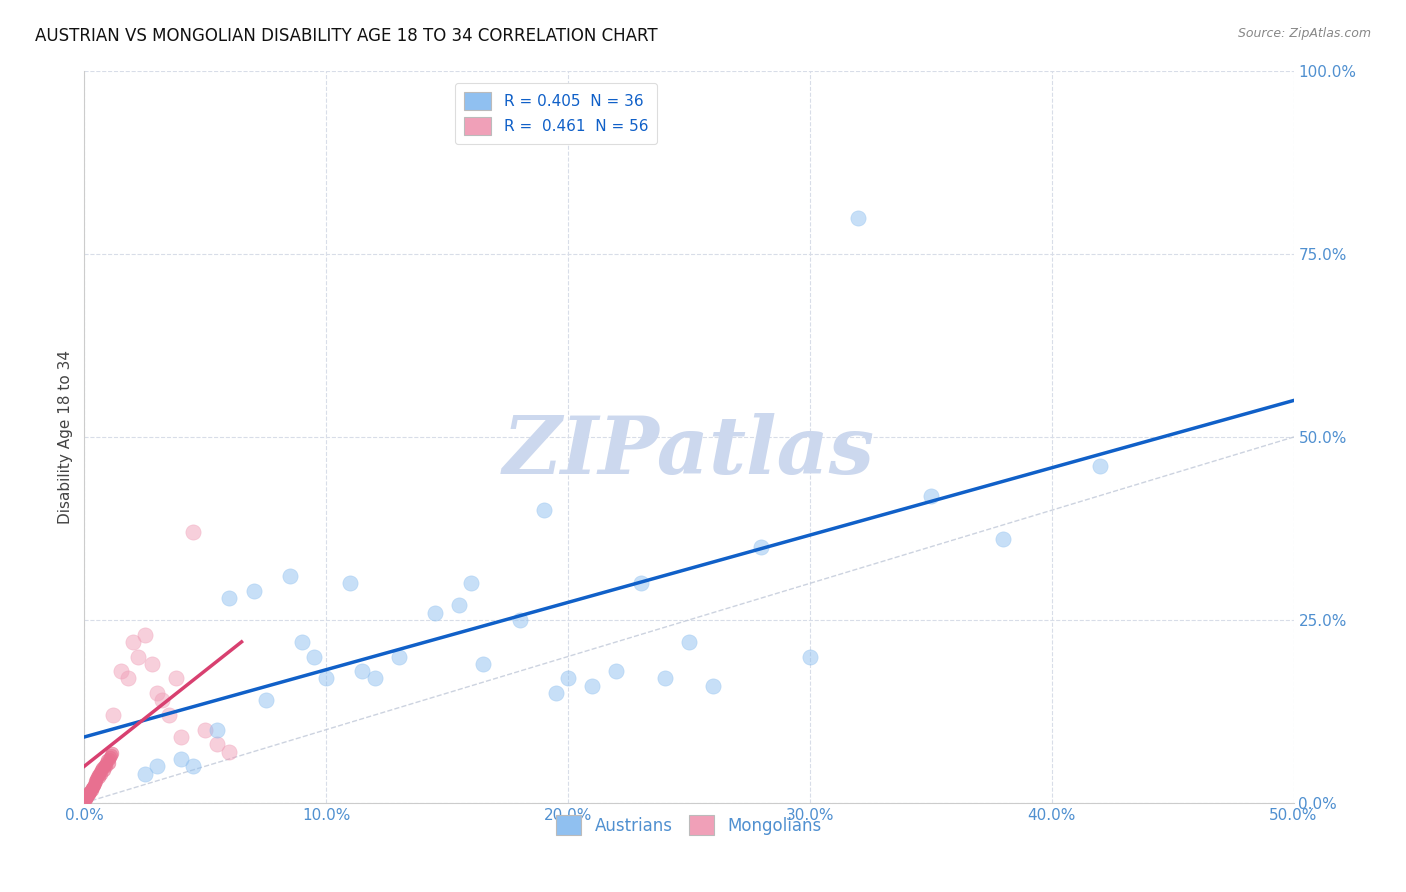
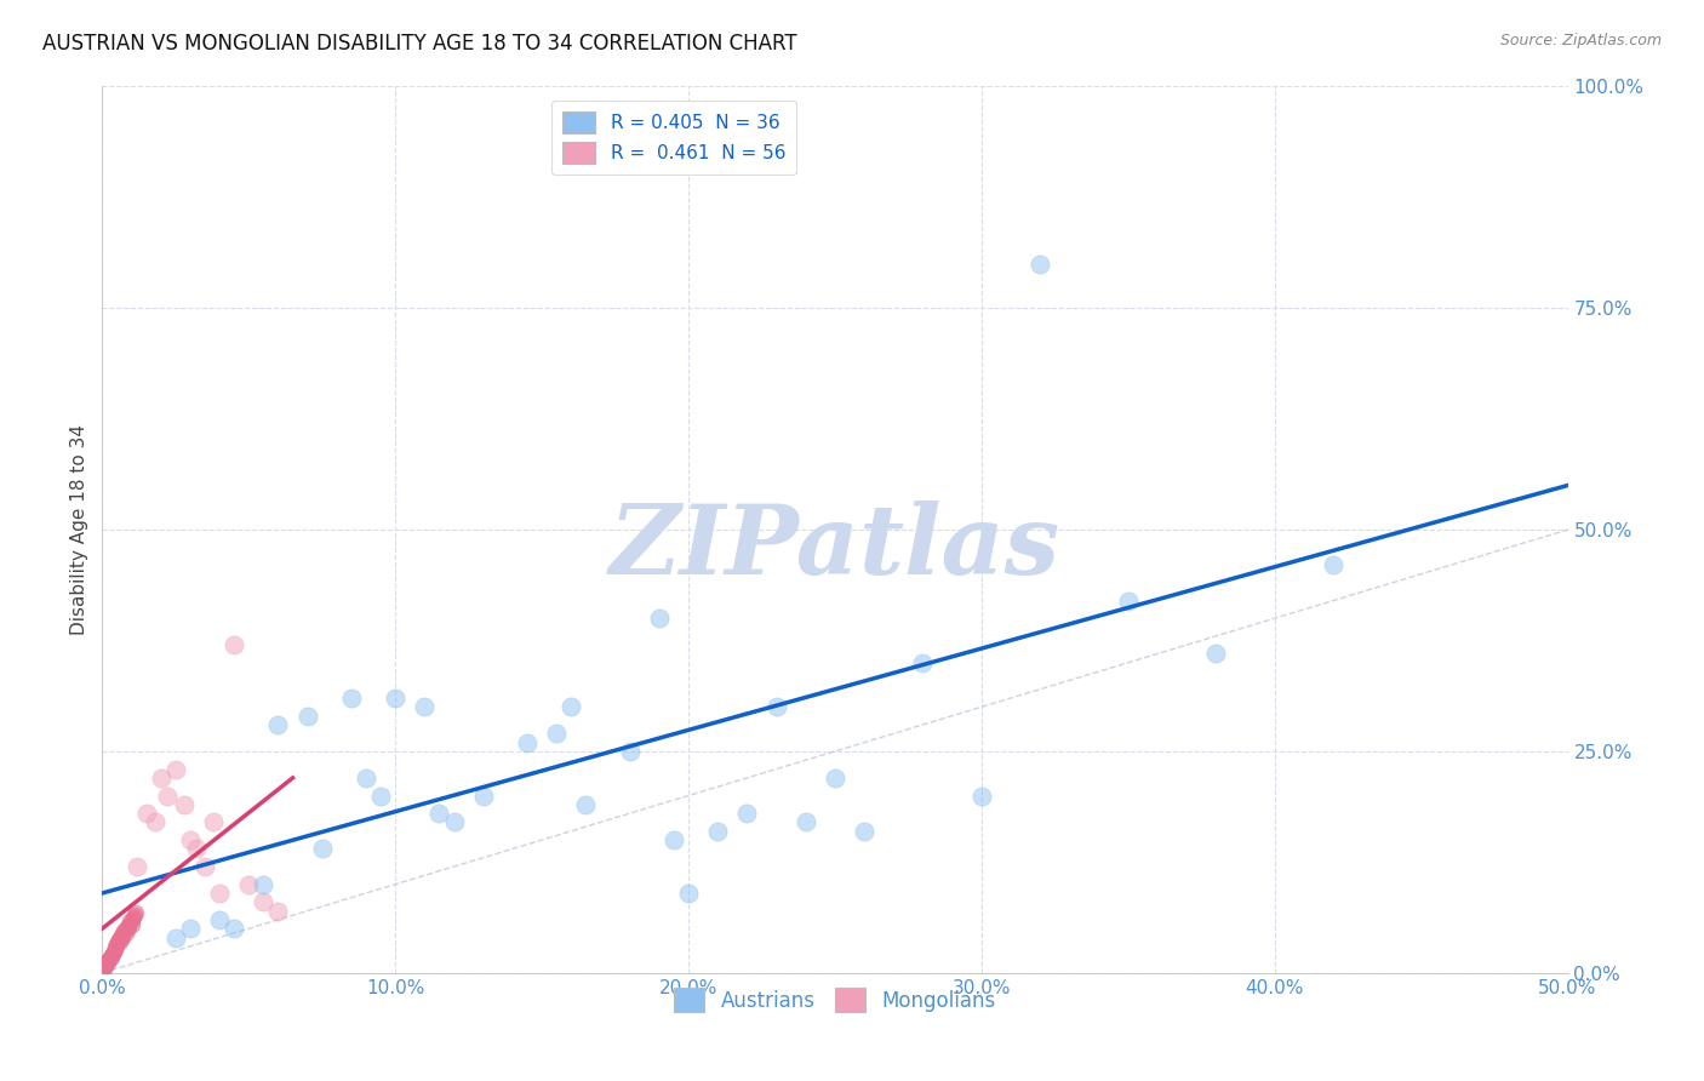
Austrians/10.0%: 17% -> 31%
Austrians/20.0%: 17% -> 9%
